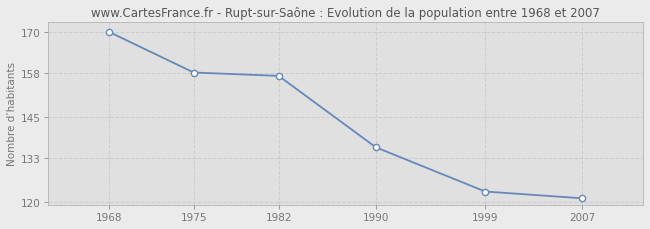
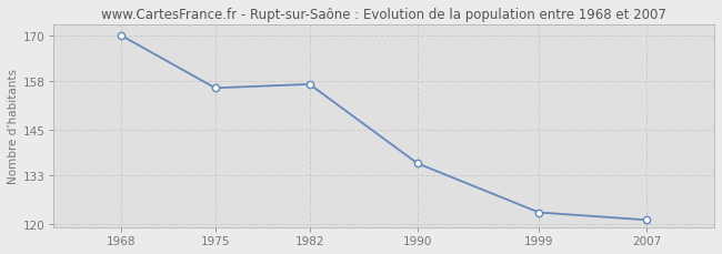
1975: 158 -> 156
